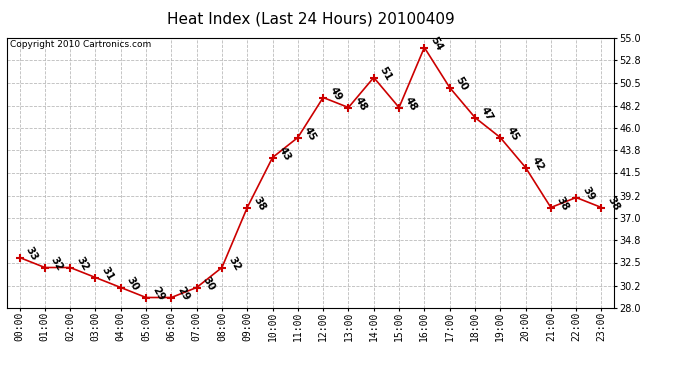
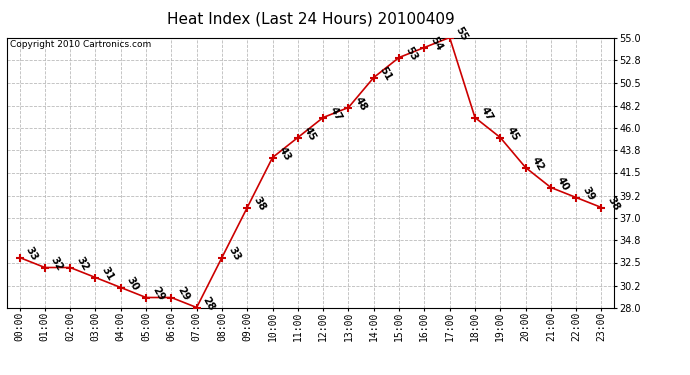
07:00: 30 -> 28
08:00: 32 -> 33
12:00: 49 -> 47
15:00: 48 -> 53
17:00: 50 -> 55
21:00: 38 -> 40
